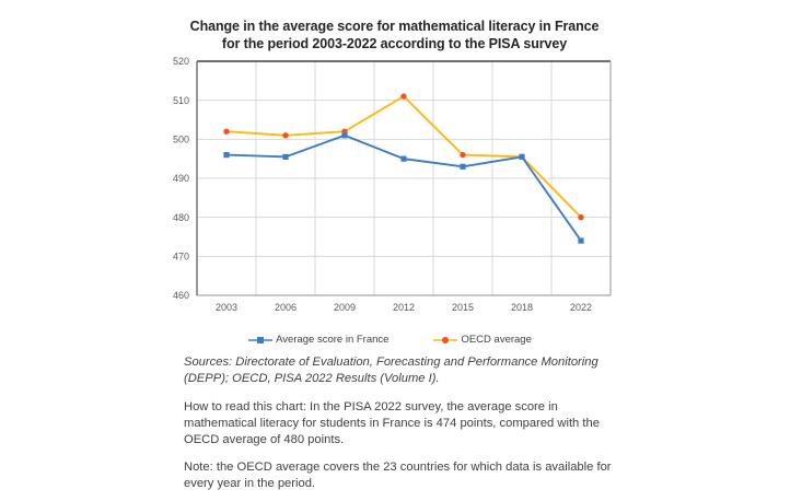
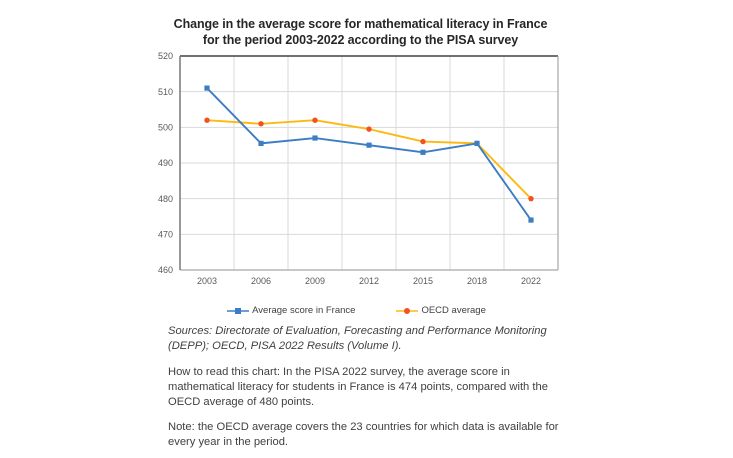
Average score in France/2003: 496 -> 511
Average score in France/2009: 501 -> 497
OECD average/2012: 511 -> 500
